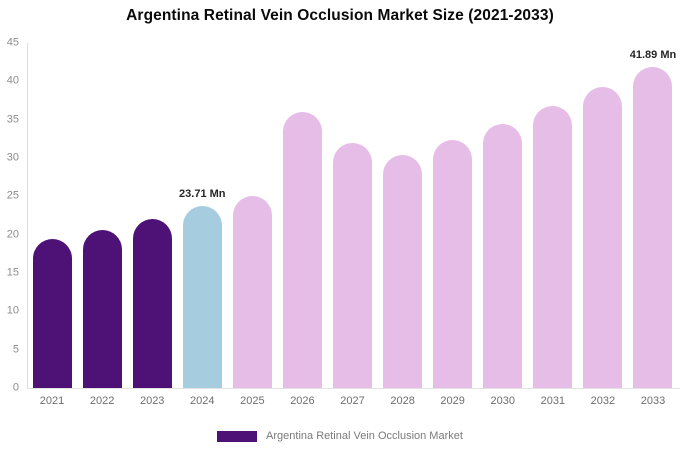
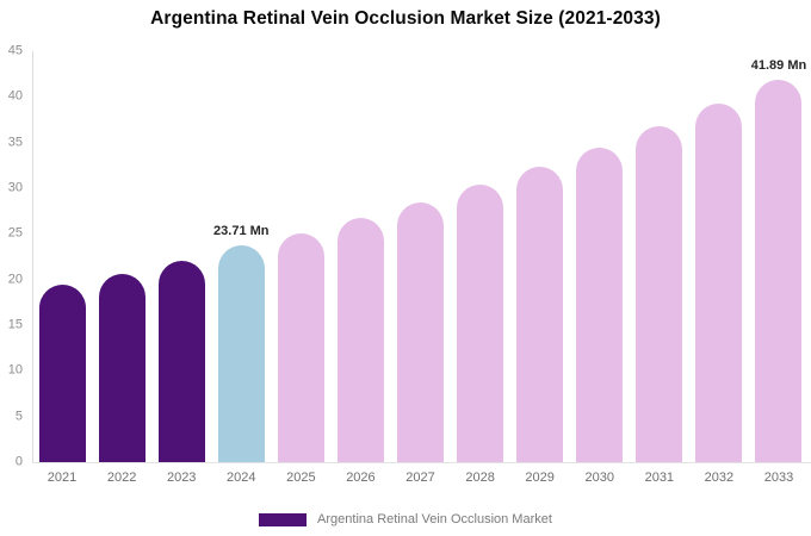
2026: 36 -> 27
2027: 32 -> 28
